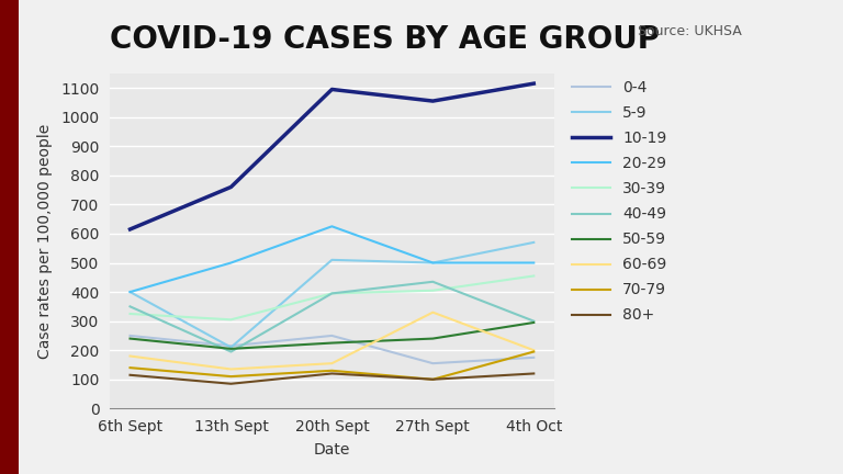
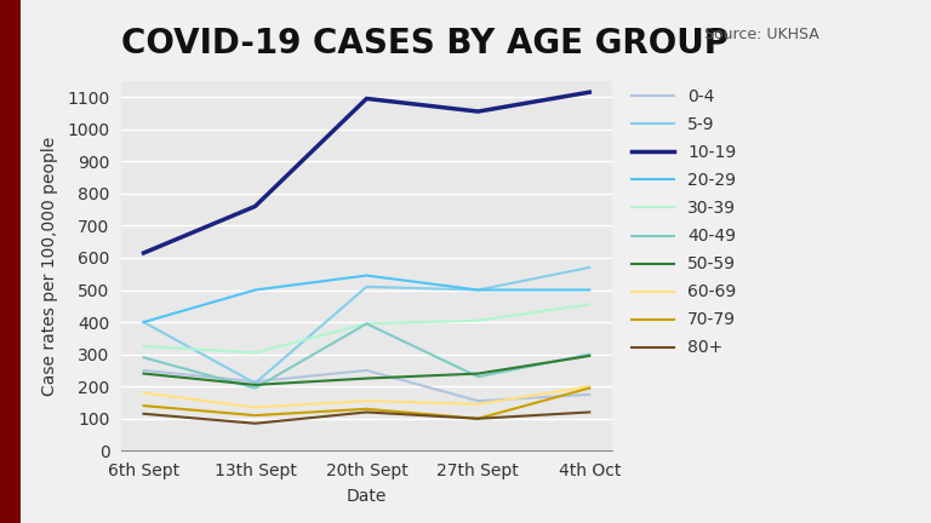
40-49/6th Sept: 350 -> 290
20-29/20th Sept: 625 -> 545
40-49/27th Sept: 435 -> 230
60-69/27th Sept: 330 -> 145
